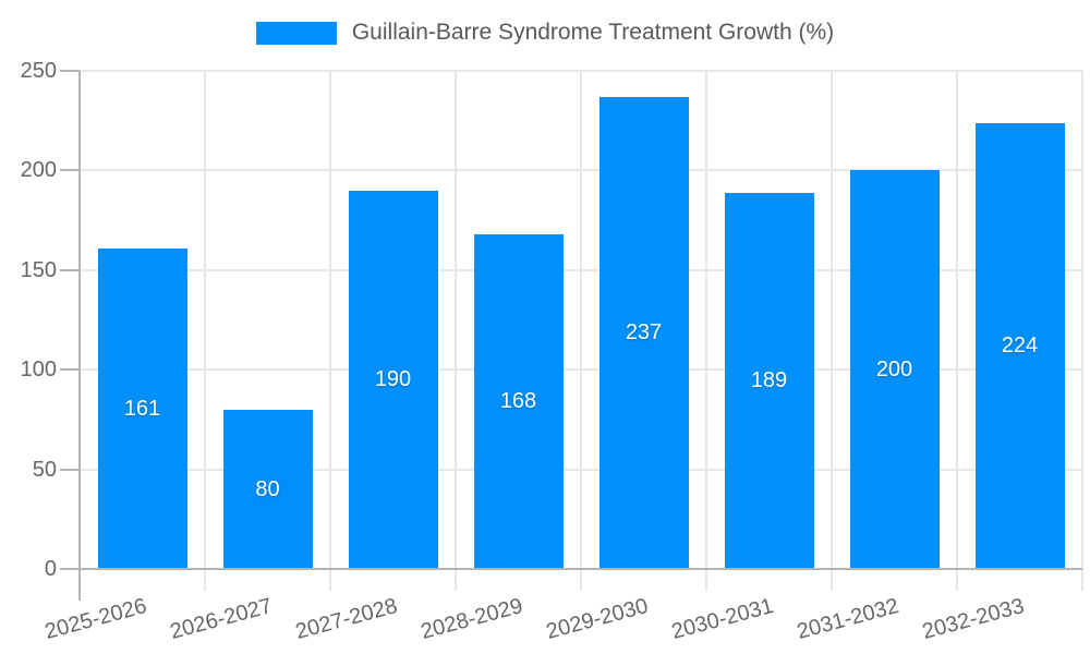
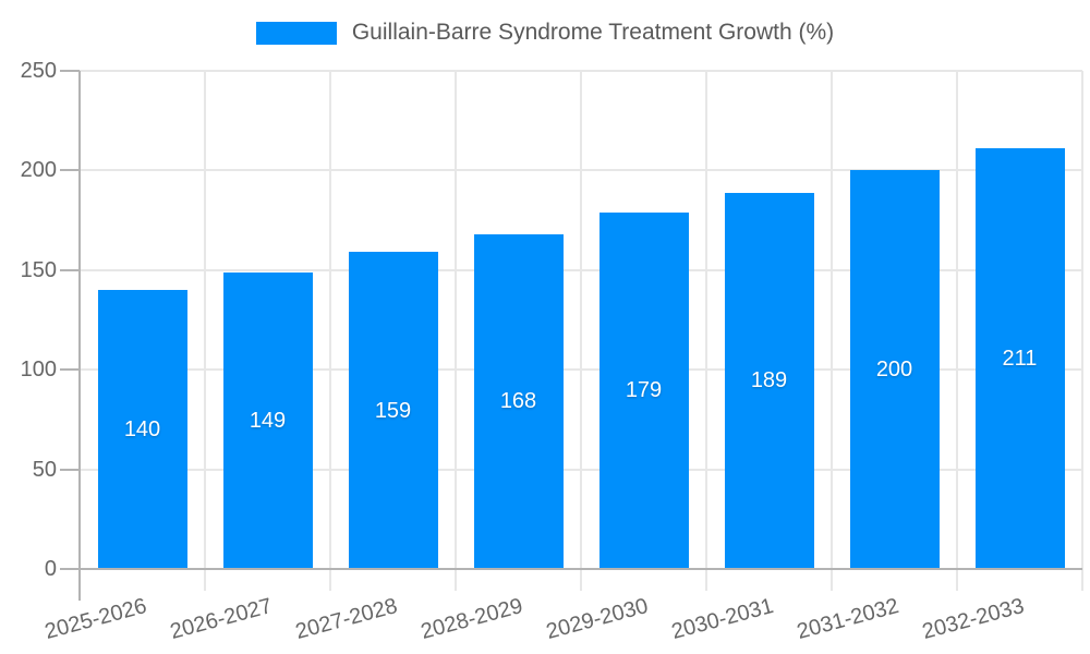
2025-2026: 161 -> 140
2026-2027: 80 -> 149
2027-2028: 190 -> 159
2029-2030: 237 -> 179
2032-2033: 224 -> 211
